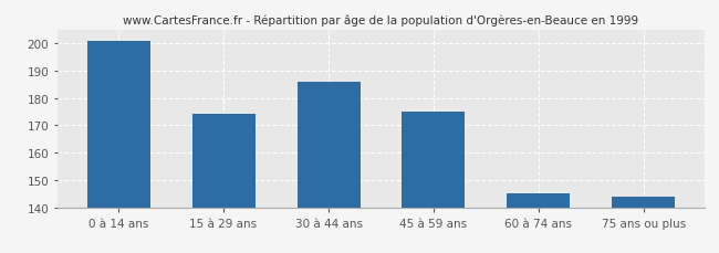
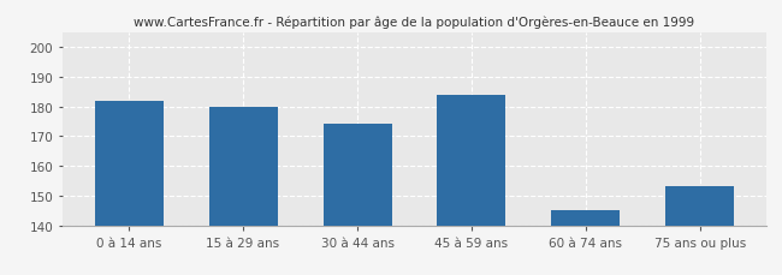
0 à 14 ans: 201 -> 182
15 à 29 ans: 174 -> 180
30 à 44 ans: 186 -> 174
45 à 59 ans: 175 -> 184
75 ans ou plus: 144 -> 153
